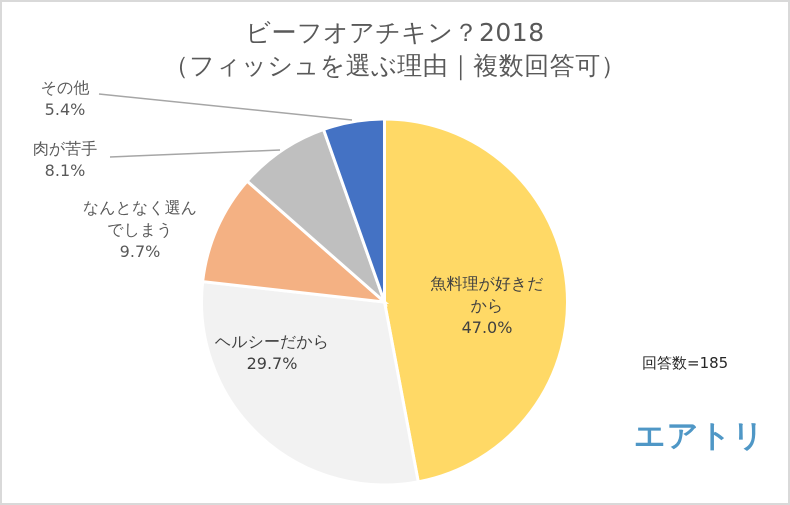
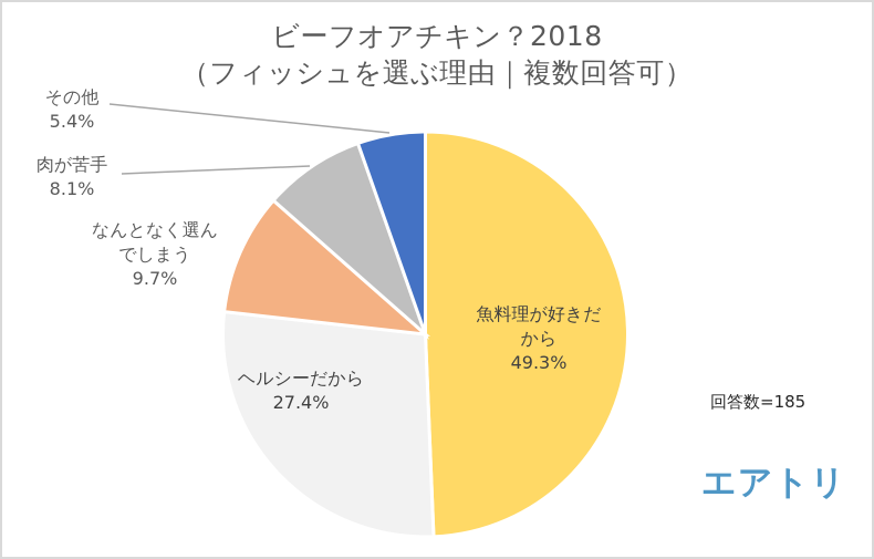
魚料理が好きだから: 47.0% -> 49.3%
ヘルシーだから: 29.7% -> 27.4%
